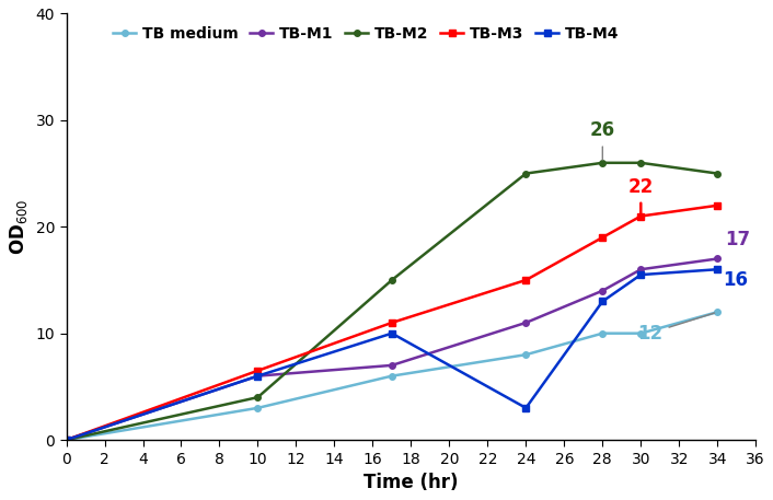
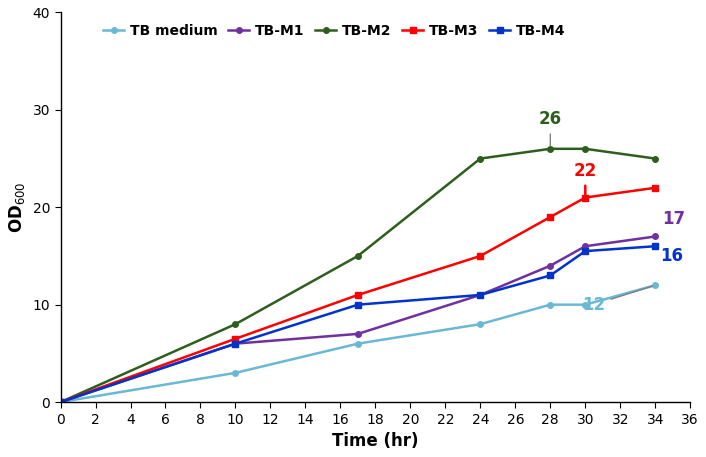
TB-M2/10: 4 -> 8
TB-M4/24: 3.0 -> 11.0
